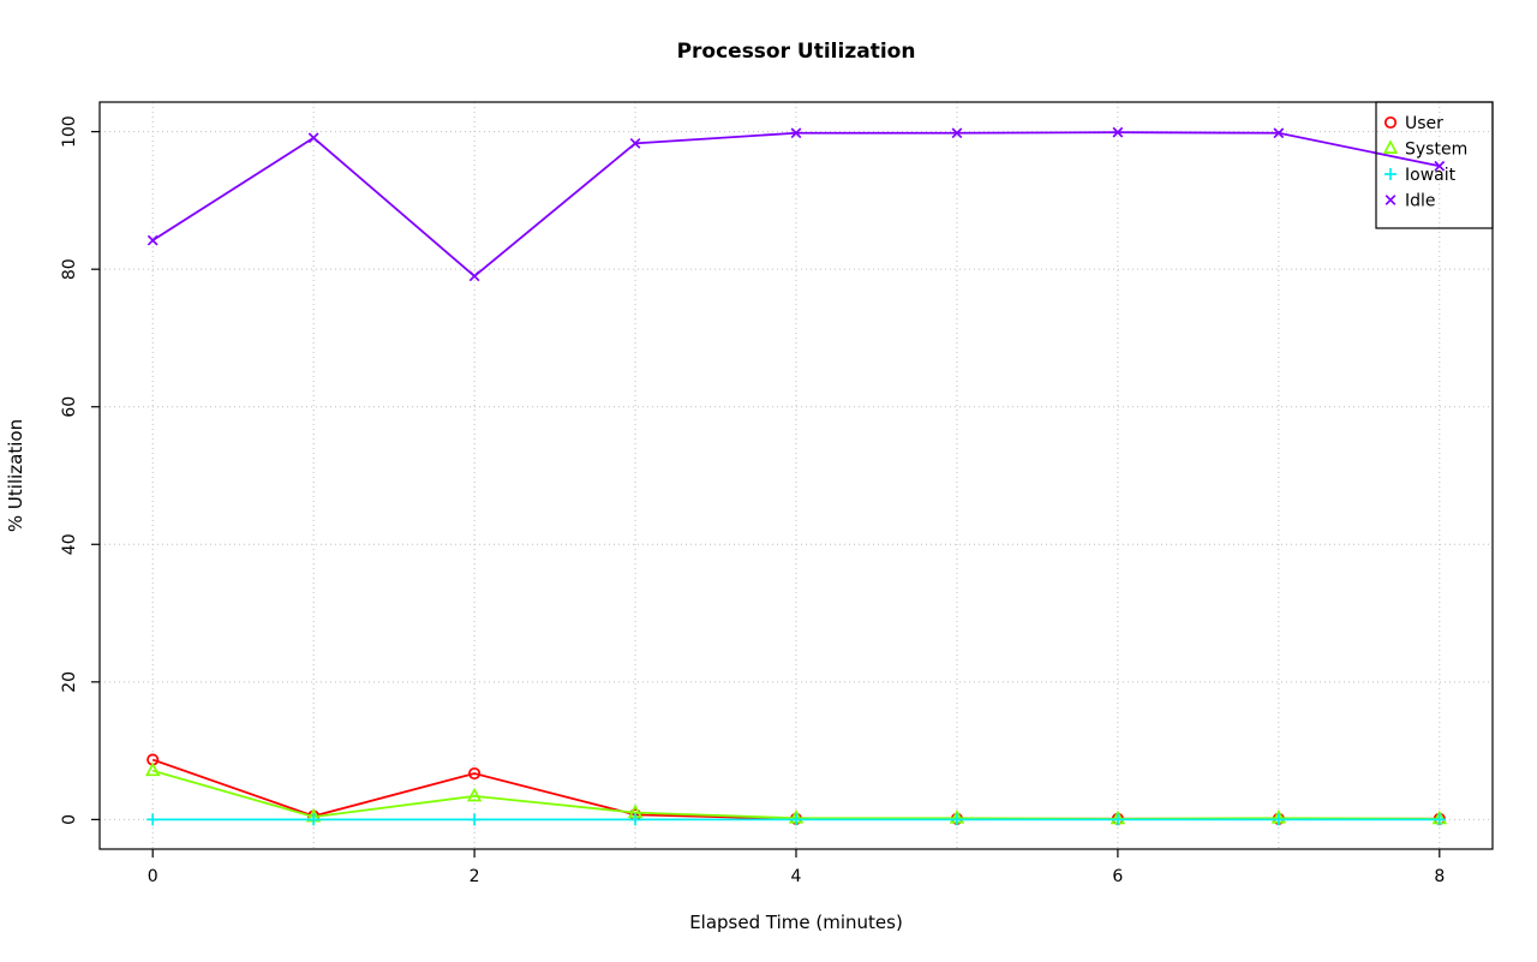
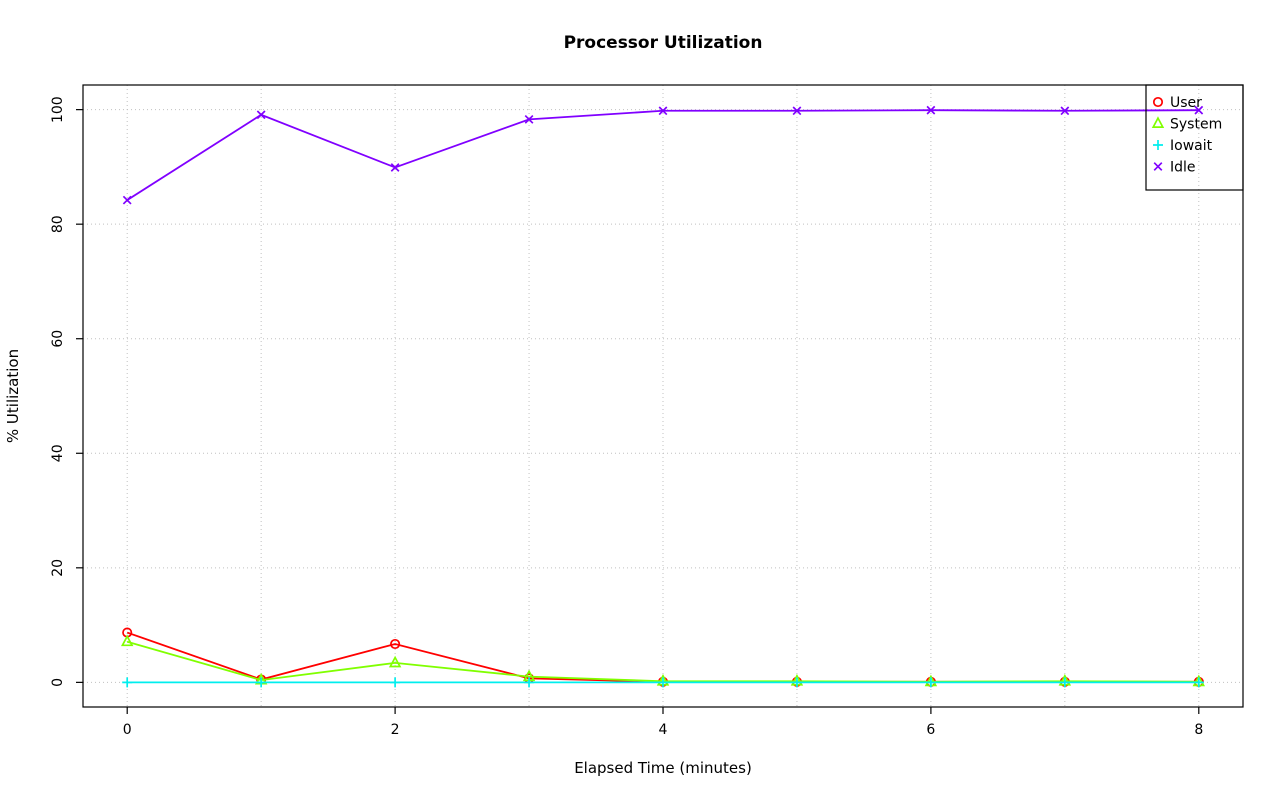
Idle/2: 79 -> 90
Idle/8: 95 -> 100
